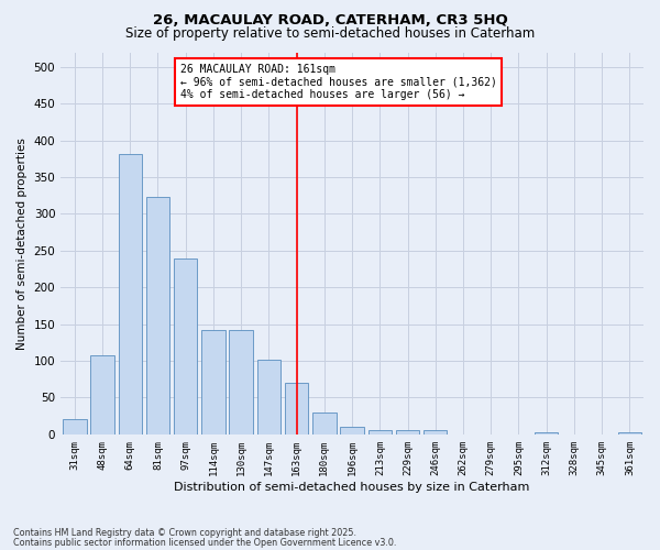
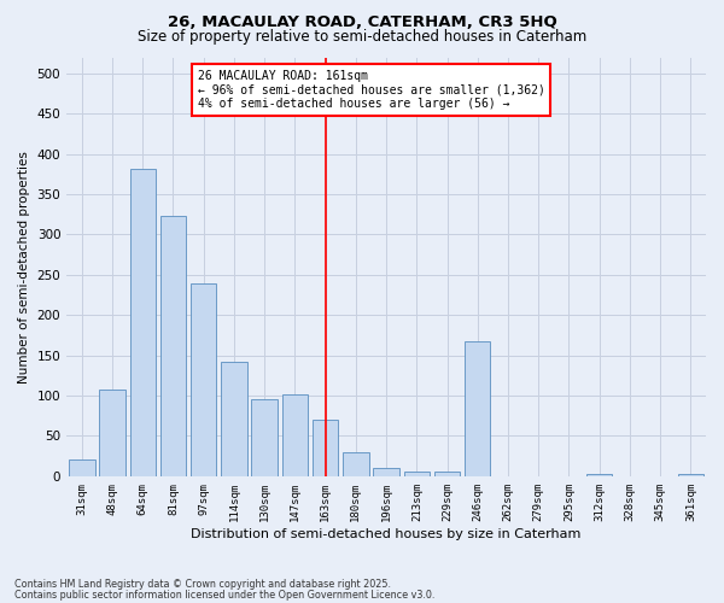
130sqm: 142 -> 96
246sqm: 6 -> 168
